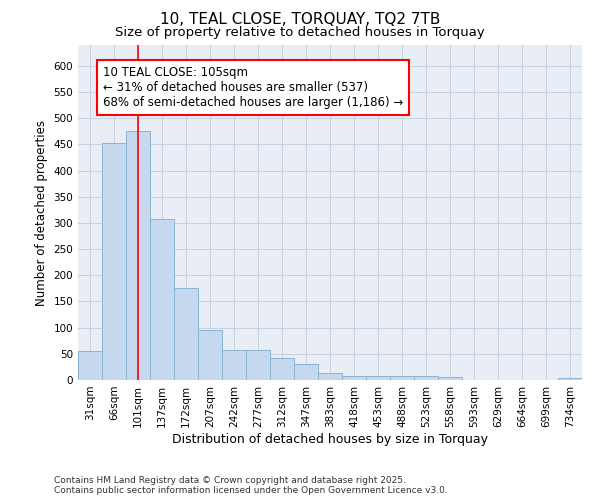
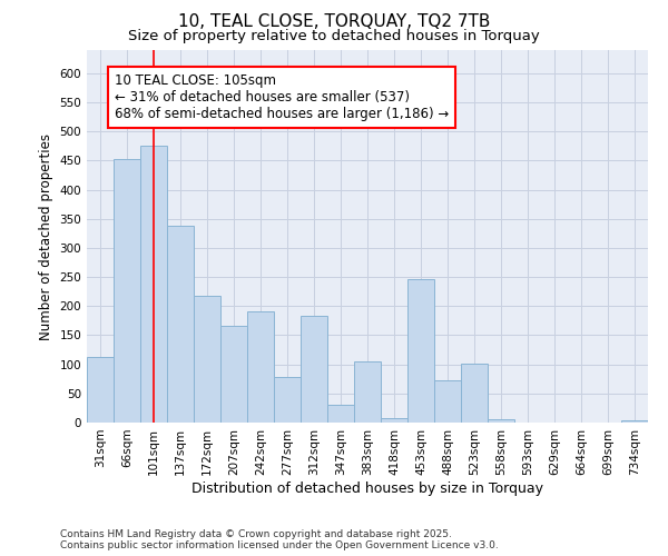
31sqm: 55 -> 112
137sqm: 308 -> 338
172sqm: 175 -> 218
207sqm: 95 -> 166
242sqm: 58 -> 192
277sqm: 58 -> 78
312sqm: 42 -> 184
383sqm: 14 -> 106
453sqm: 8 -> 246
488sqm: 7 -> 72
523sqm: 8 -> 102
